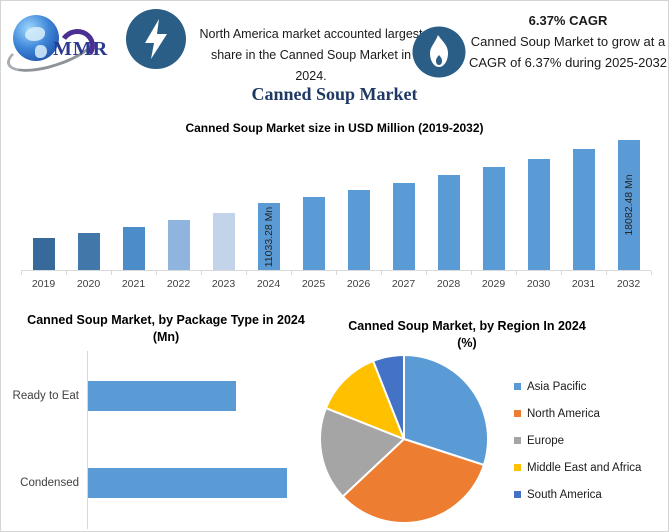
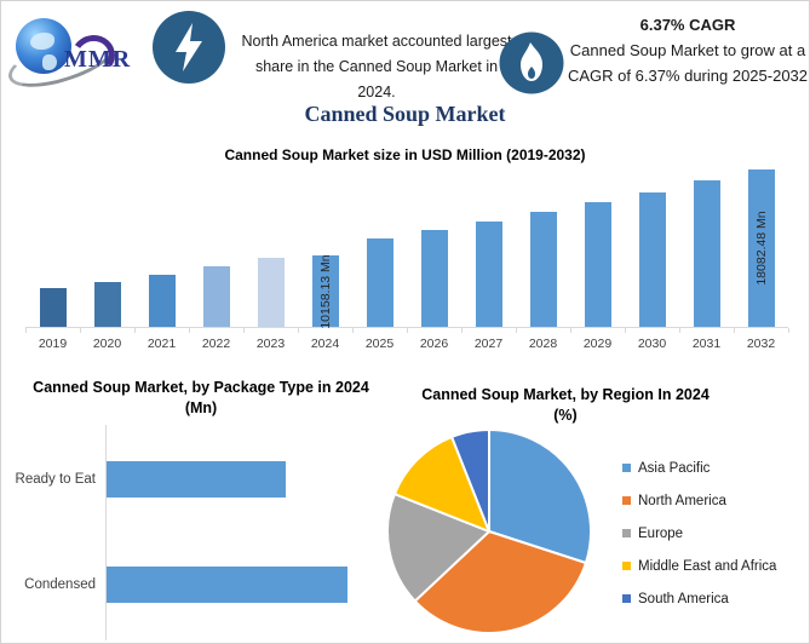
Canned Soup Market size in USD Million (2019-2032)/2024: 11033.28 -> 10158.13
